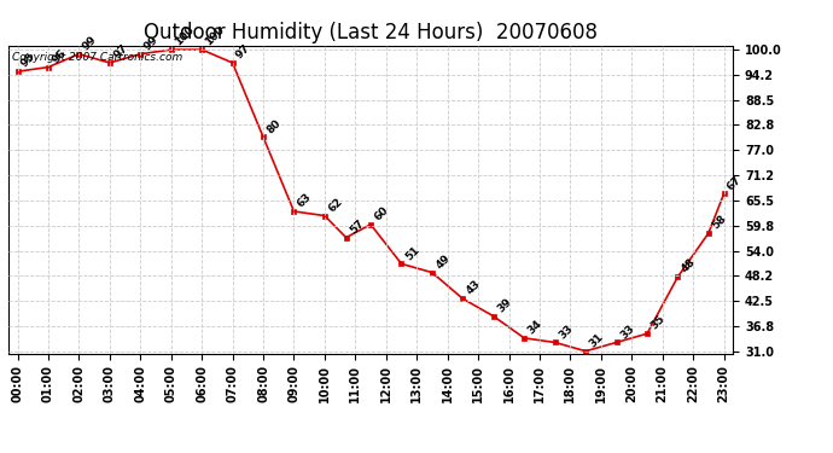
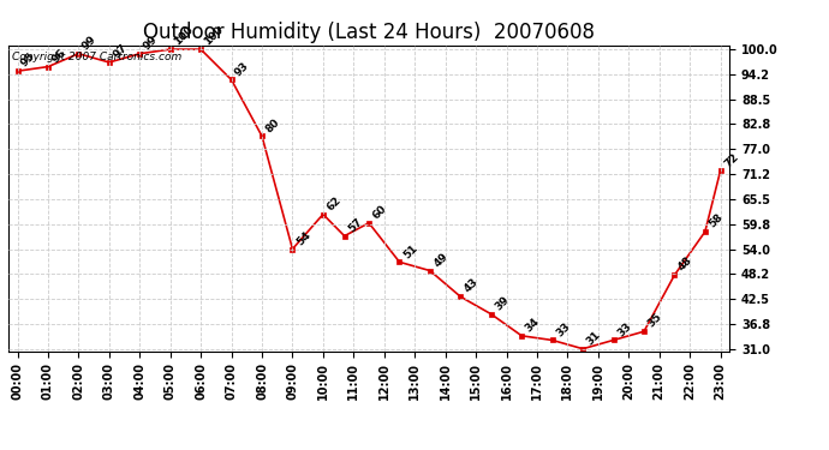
07:00: 97 -> 93
09:00: 63 -> 54
23:00: 67 -> 72
